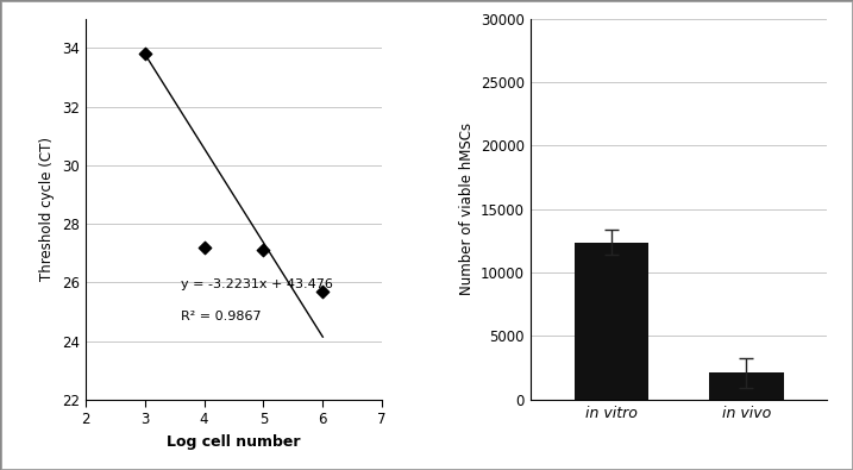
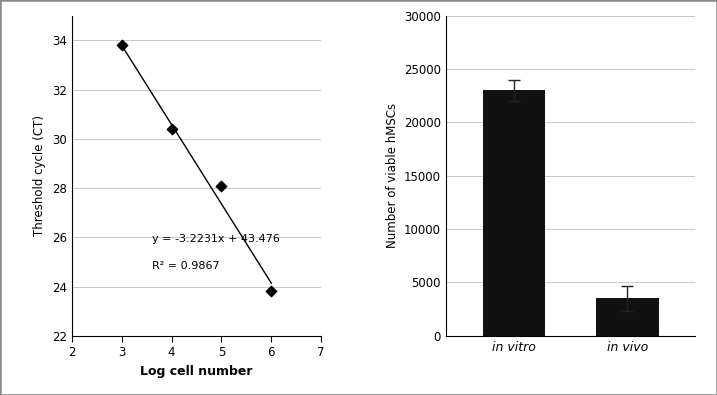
4: 27.2 -> 30.4
5: 27.1 -> 28.1
6: 25.7 -> 23.8
in vitro: 12400 -> 23000
in vivo: 2100 -> 3500
